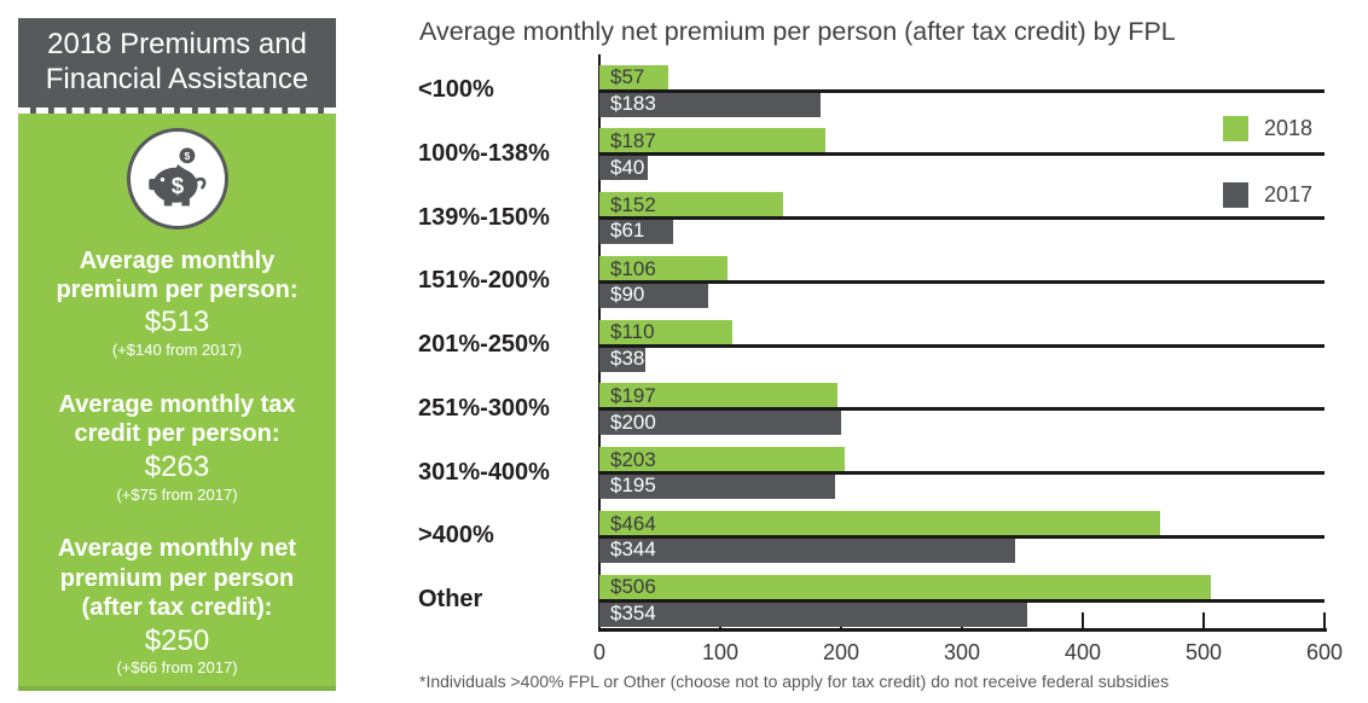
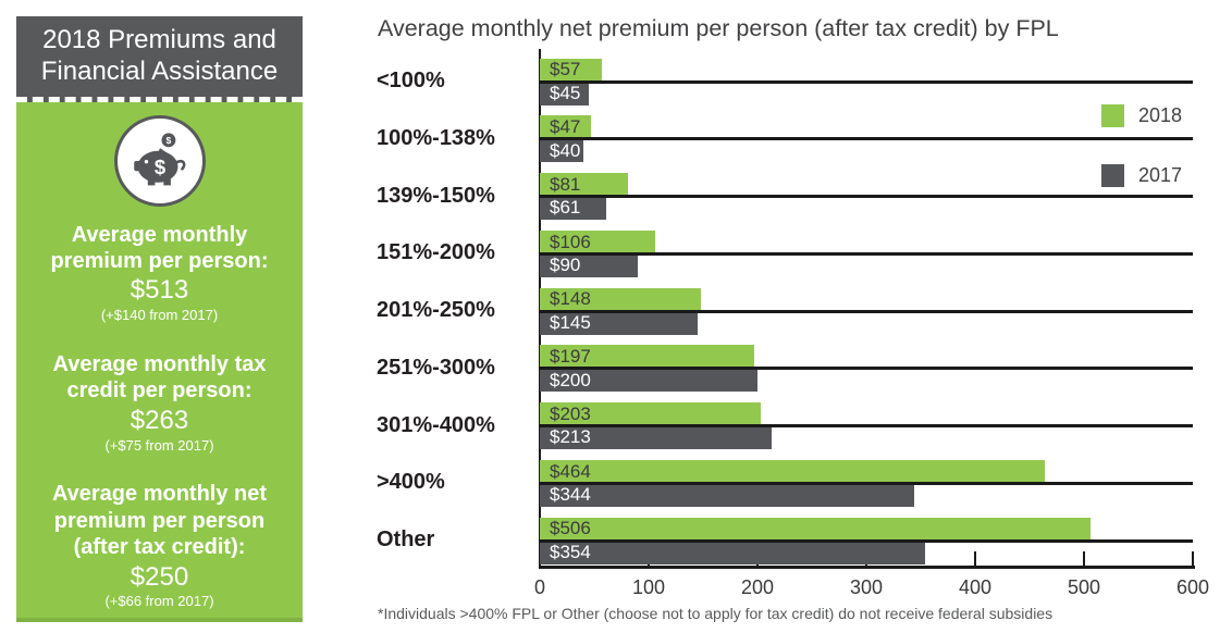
2017/<100%: $183 -> $45
2018/100%-138%: $187 -> $47
2018/139%-150%: $152 -> $81
2018/201%-250%: $110 -> $148
2017/201%-250%: $38 -> $145
2017/301%-400%: $195 -> $213
